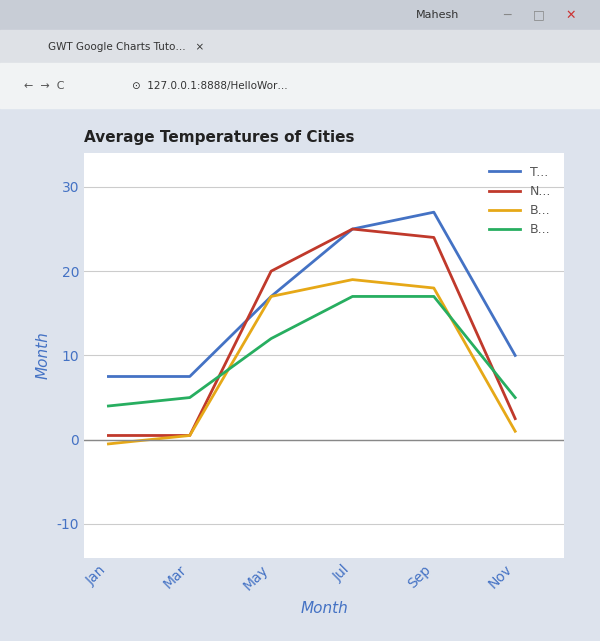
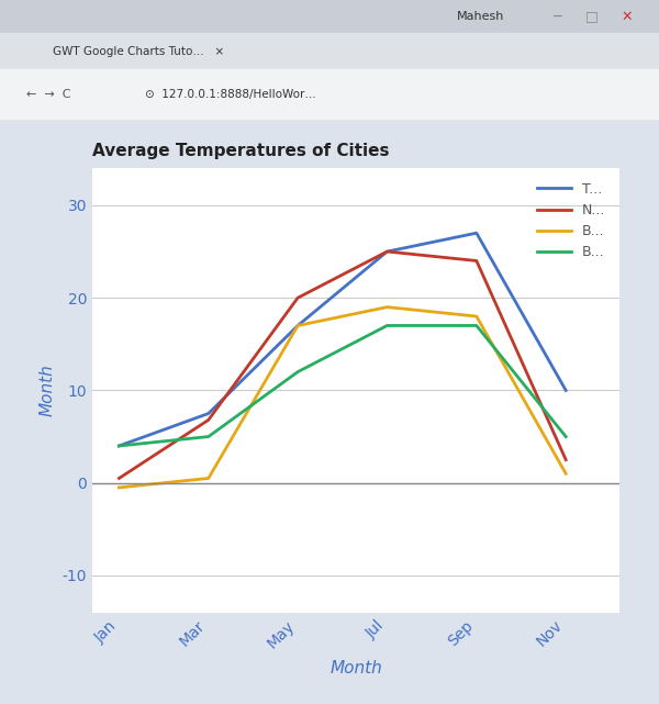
T.../Jan: 7.5 -> 4.0
N.../Mar: 0.5 -> 6.8
